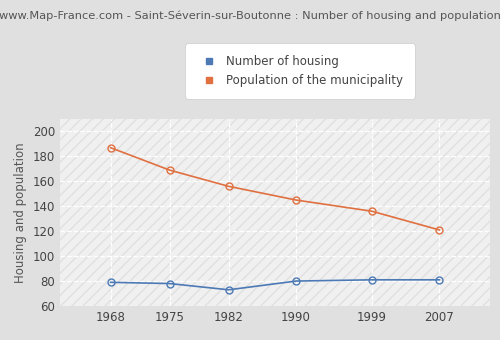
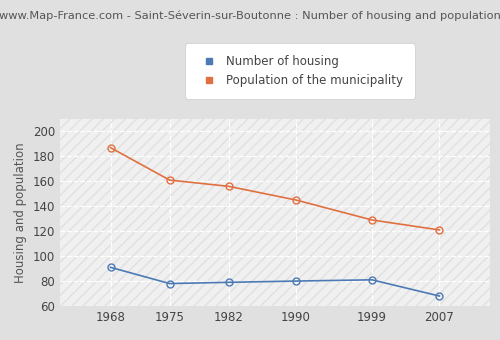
Number of housing/1968: 79 -> 91
Population of the municipality/1975: 169 -> 161
Number of housing/1982: 73 -> 79
Population of the municipality/1999: 136 -> 129
Number of housing/2007: 81 -> 68
